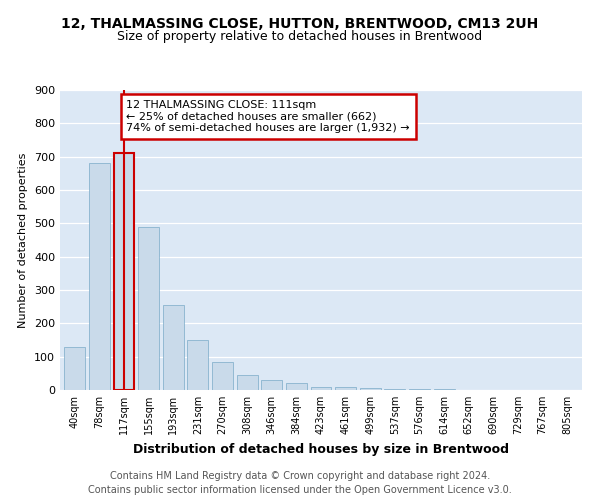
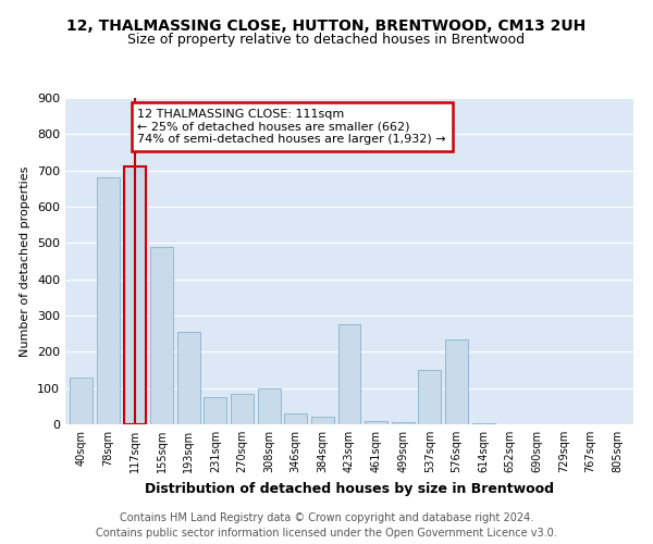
231sqm: 150 -> 75
308sqm: 45 -> 100
423sqm: 10 -> 275
537sqm: 4 -> 150
576sqm: 3 -> 235
